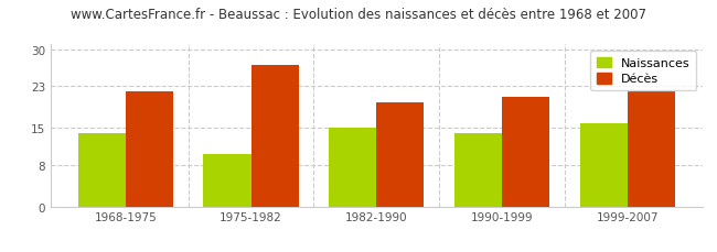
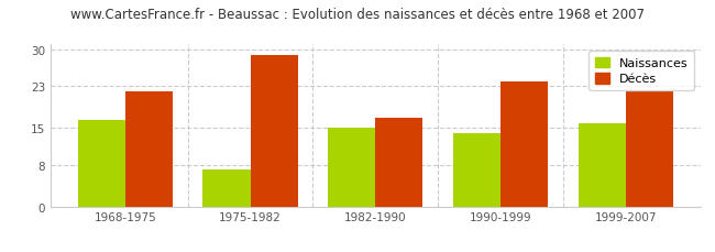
Naissances/1968-1975: 14.0 -> 16.5
Naissances/1975-1982: 10.0 -> 7.0
Décès/1975-1982: 27 -> 29
Décès/1982-1990: 20 -> 17
Décès/1990-1999: 21 -> 24
